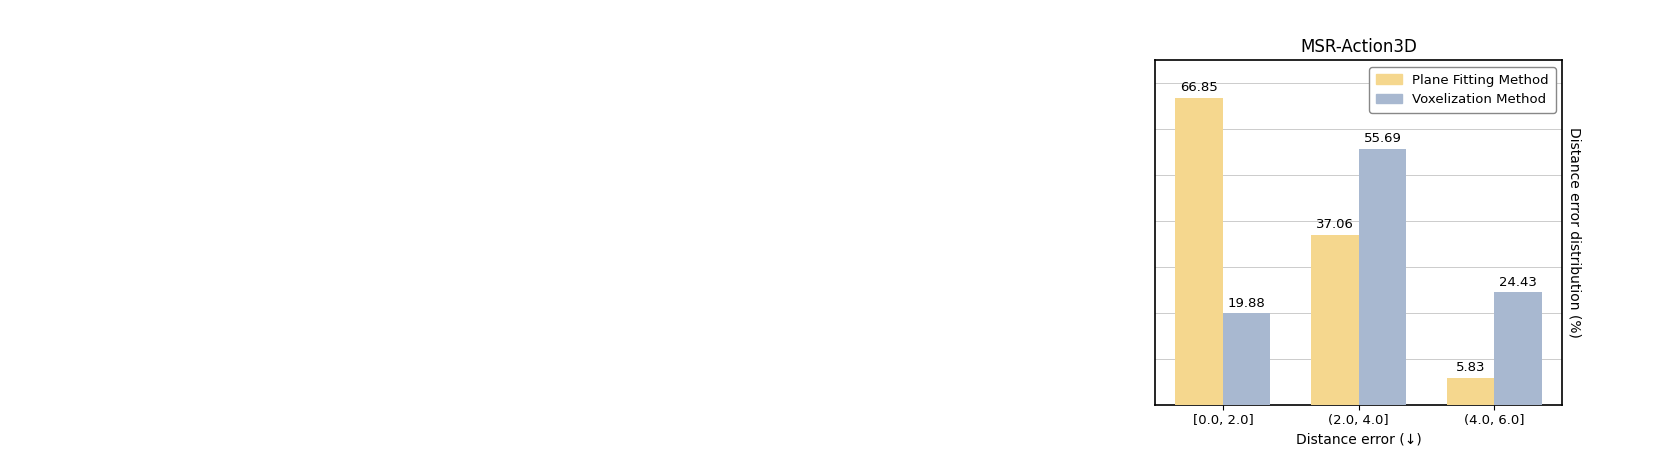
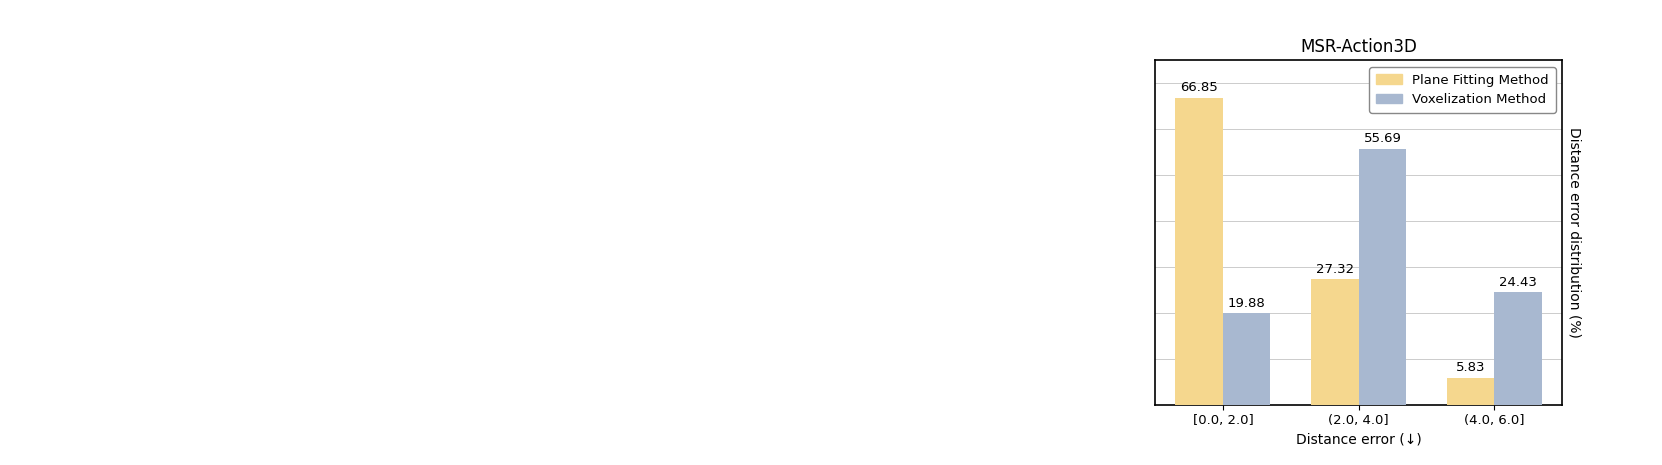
Plane Fitting Method/(2.0, 4.0]: 37.06 -> 27.32
